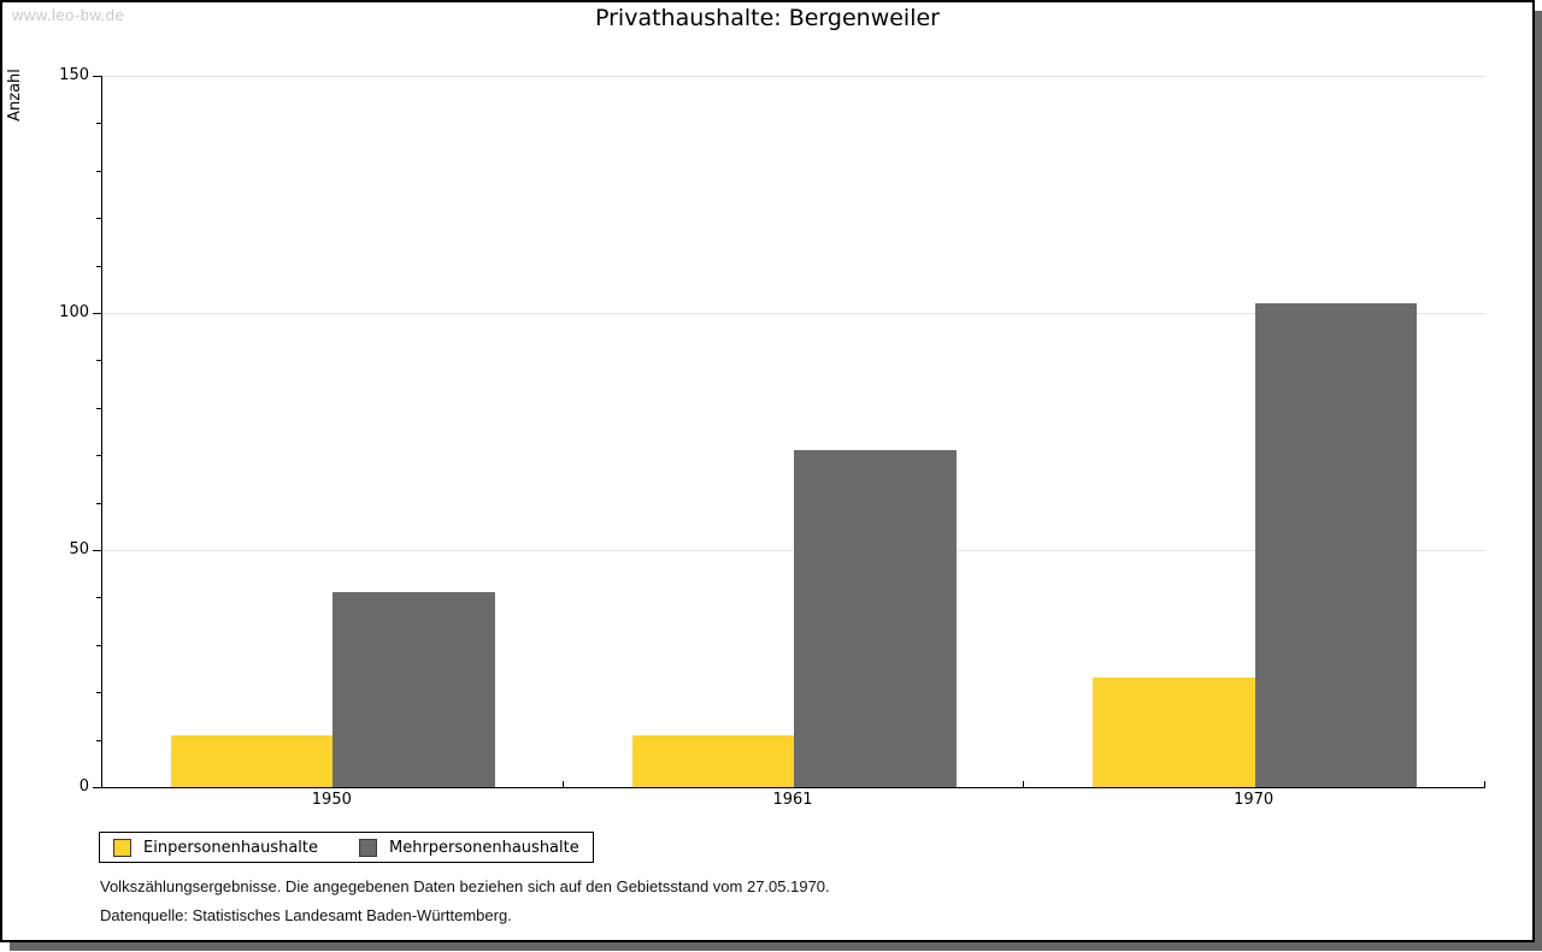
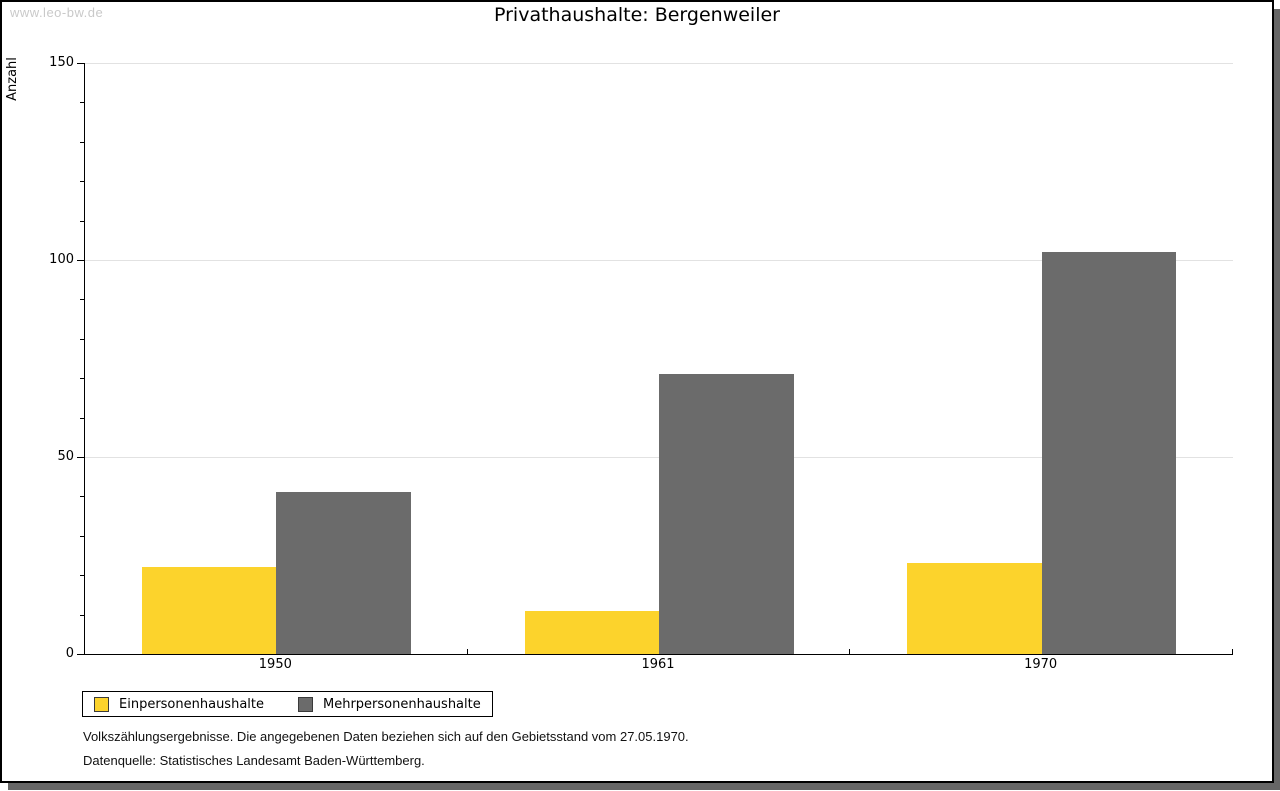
Einpersonenhaushalte/1950: 11 -> 22
